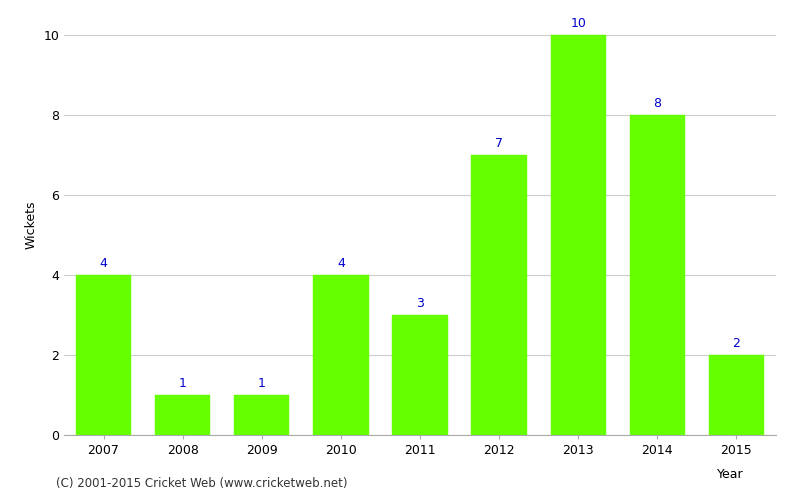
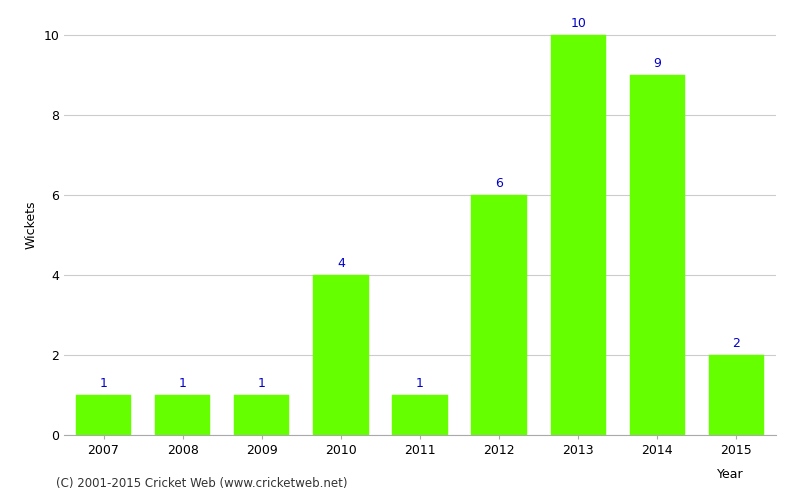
2007: 4 -> 1
2011: 3 -> 1
2012: 7 -> 6
2014: 8 -> 9
